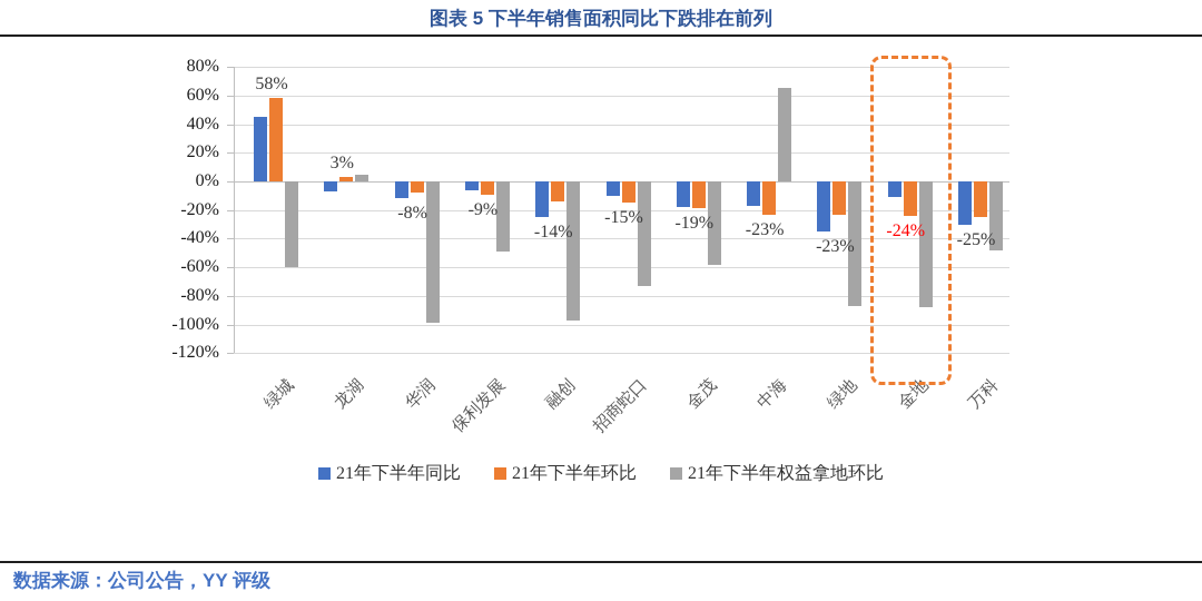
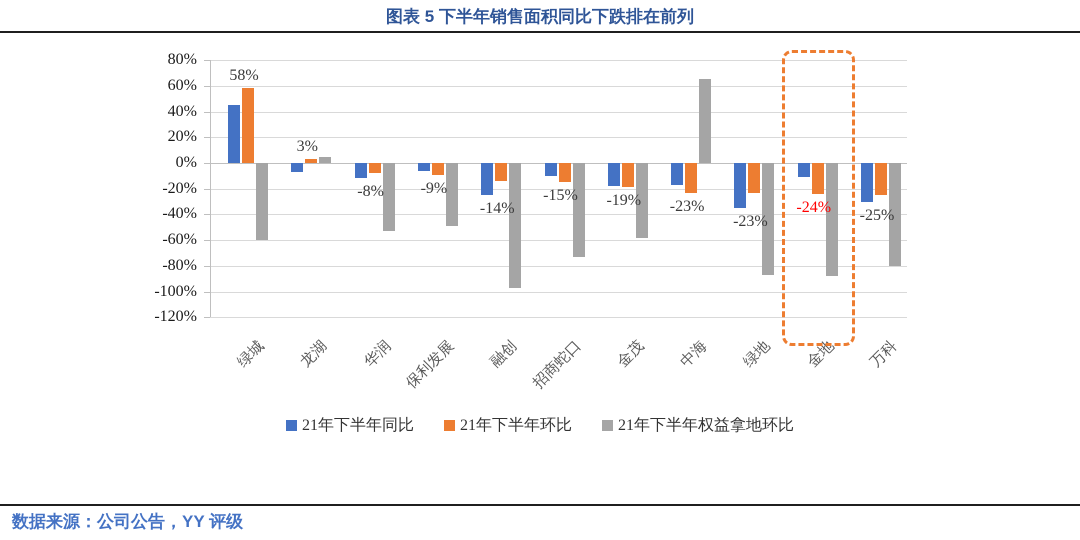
21年下半年权益拿地环比/华润: -99% -> -53%
21年下半年权益拿地环比/万科: -48% -> -80%
